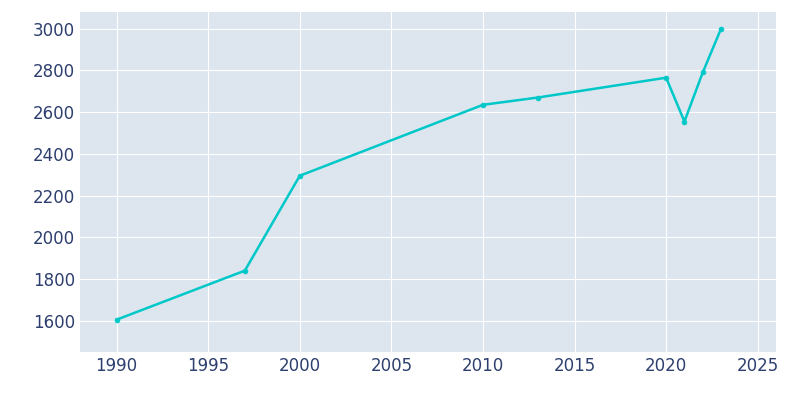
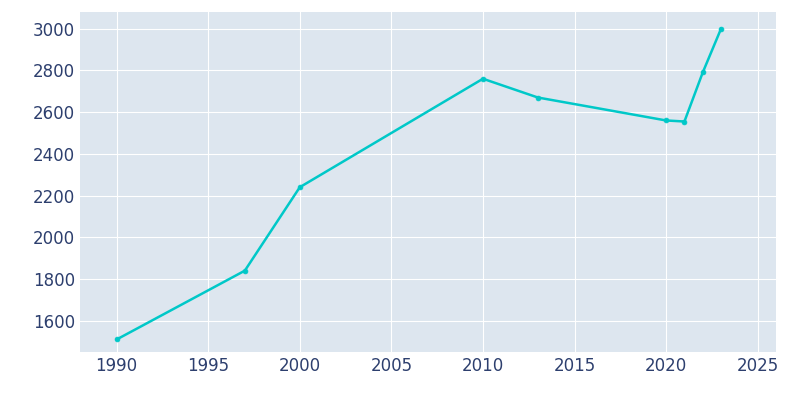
1990: 1605 -> 1510
2000: 2295 -> 2240
2010: 2635 -> 2760
2020: 2765 -> 2560
